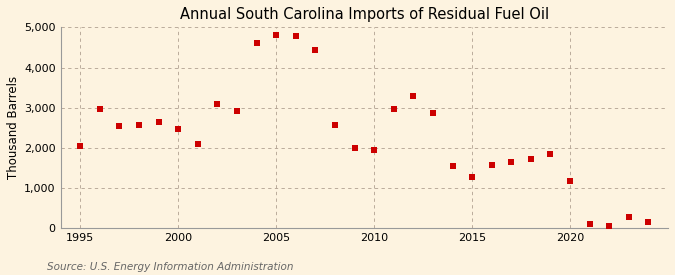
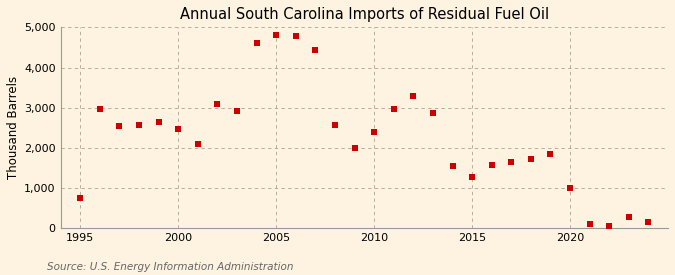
1995: 2,050 -> 750
2010: 1,960 -> 2,400
2020: 1,190 -> 1,000
